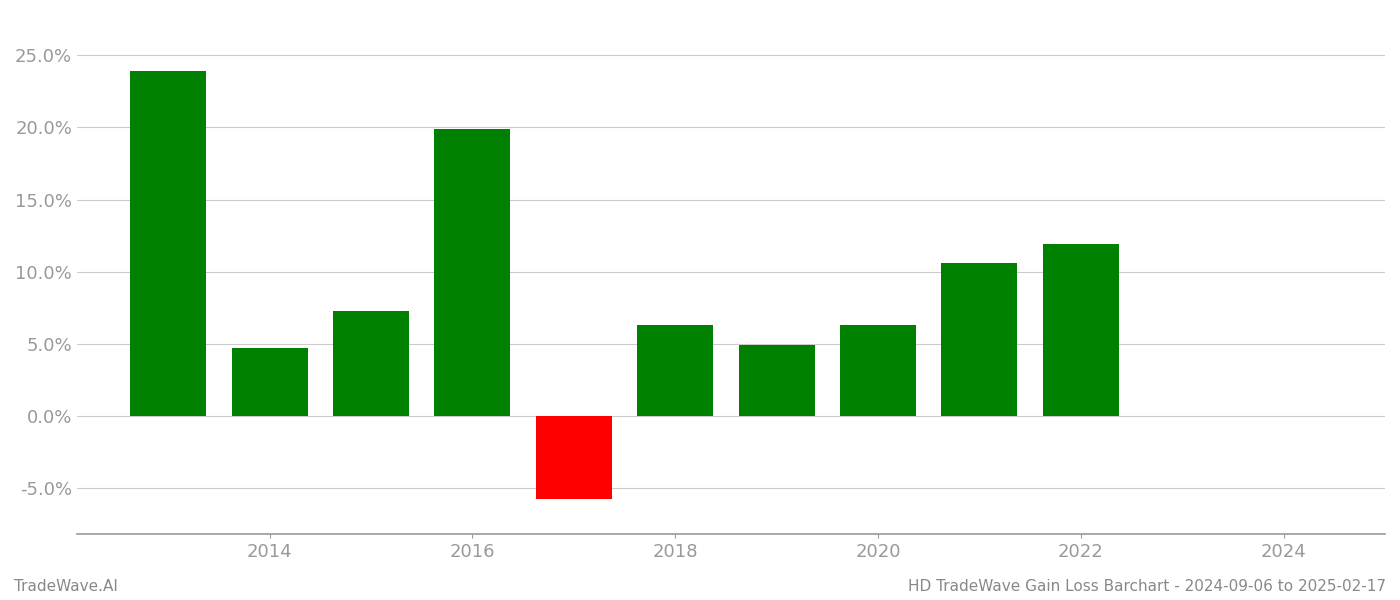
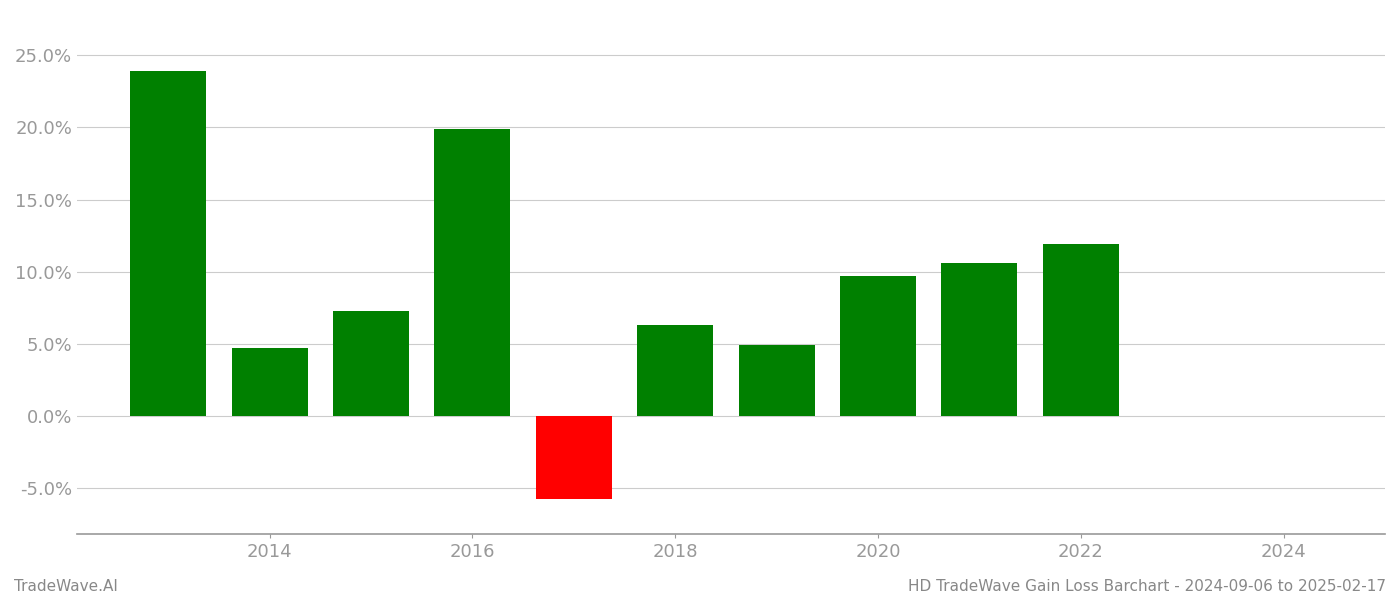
2020: 6.3% -> 9.7%
